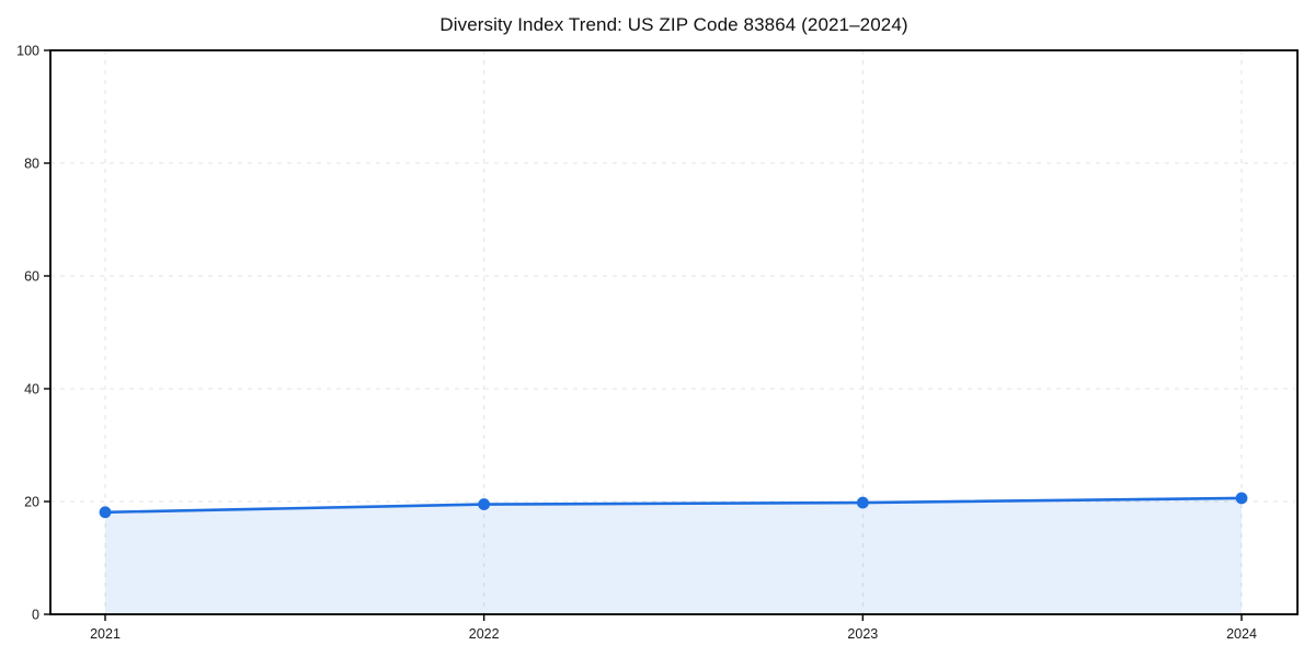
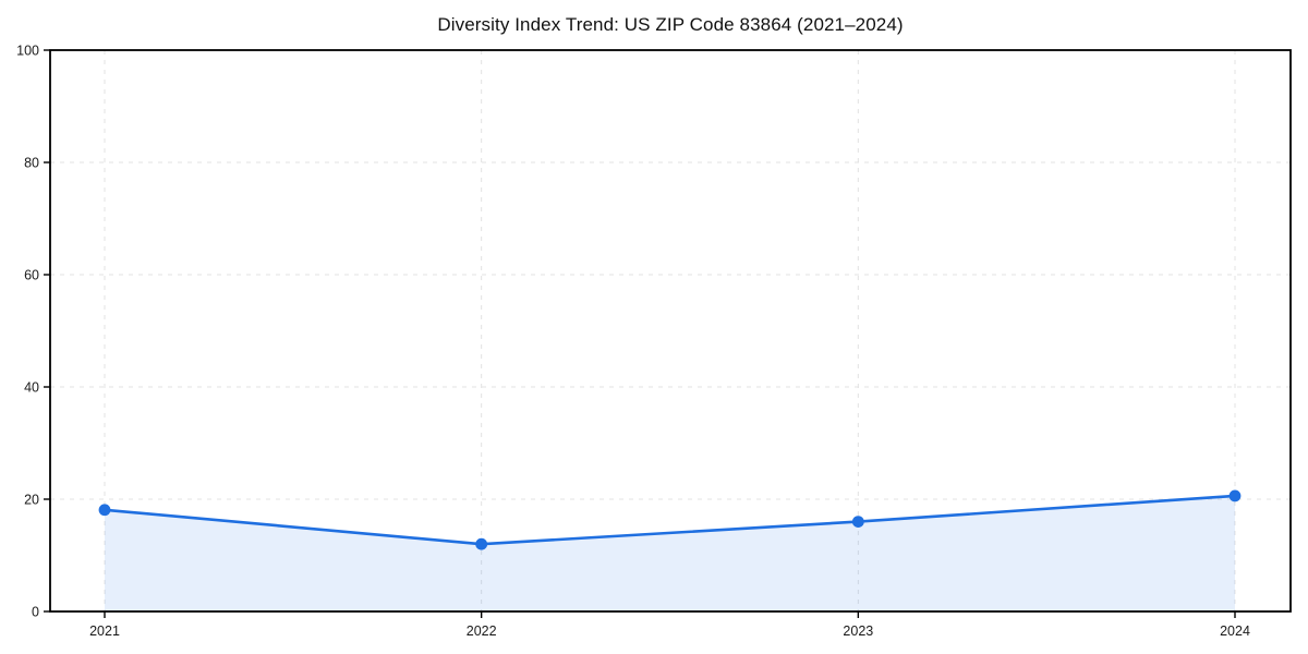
2022: 20 -> 12
2023: 20 -> 16
